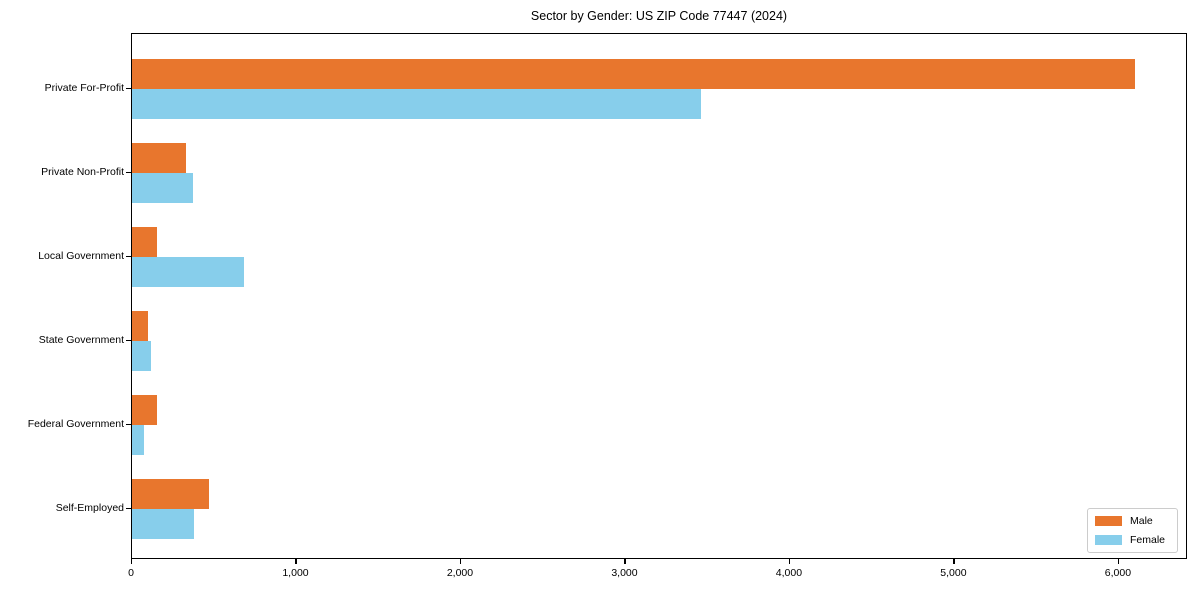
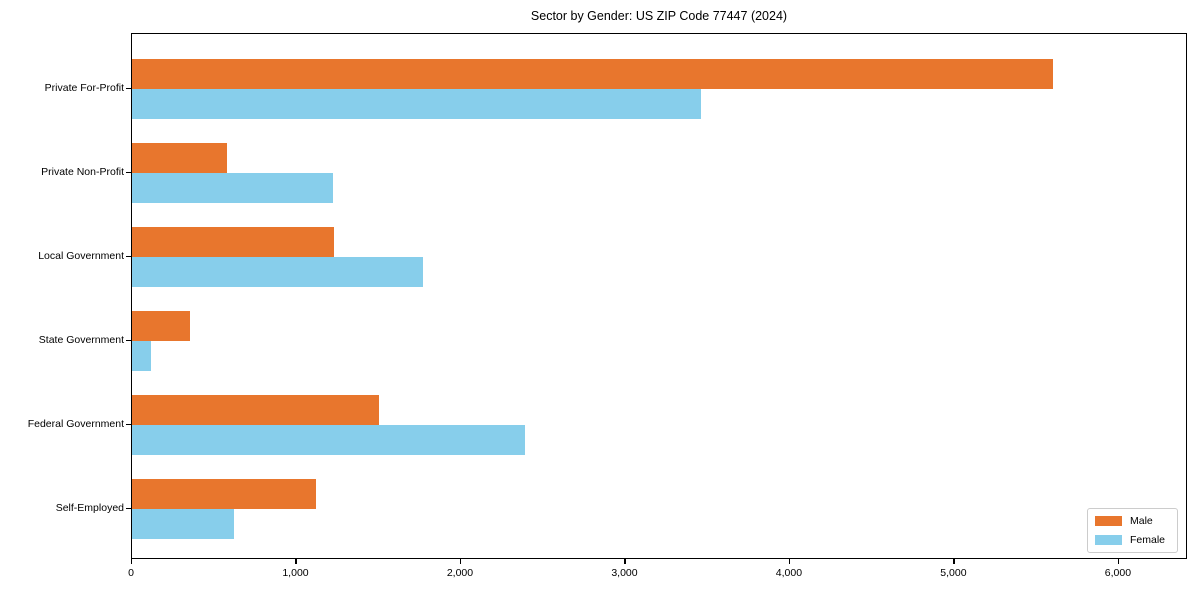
Male/Private For-Profit: 6100 -> 5600
Male/Private Non-Profit: 330 -> 580
Female/Private Non-Profit: 370 -> 1220
Male/Local Government: 150 -> 1230
Female/Local Government: 680 -> 1770
Male/State Government: 100 -> 350
Male/Federal Government: 150 -> 1500
Female/Federal Government: 80 -> 2390
Male/Self-Employed: 470 -> 1120
Female/Self-Employed: 380 -> 620
